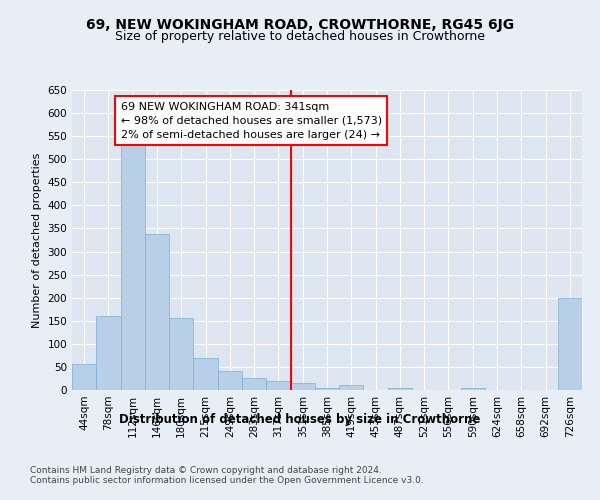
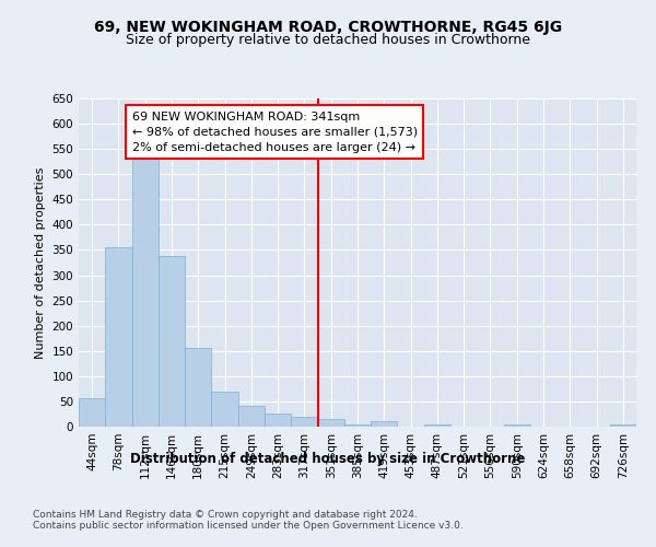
78sqm: 160 -> 355
726sqm: 200 -> 5
